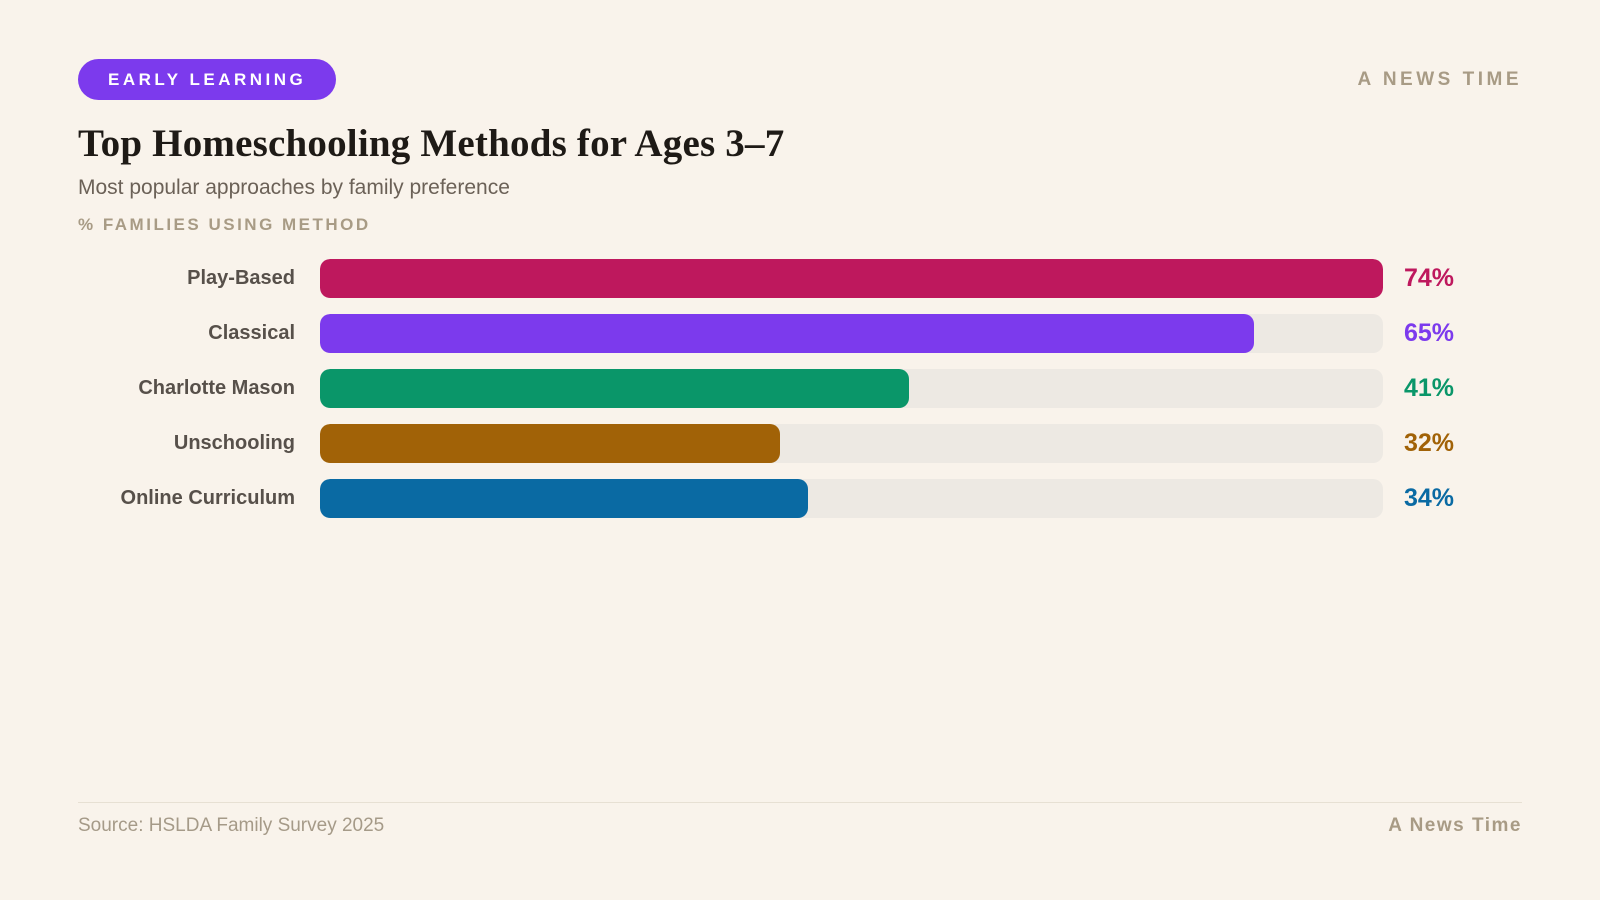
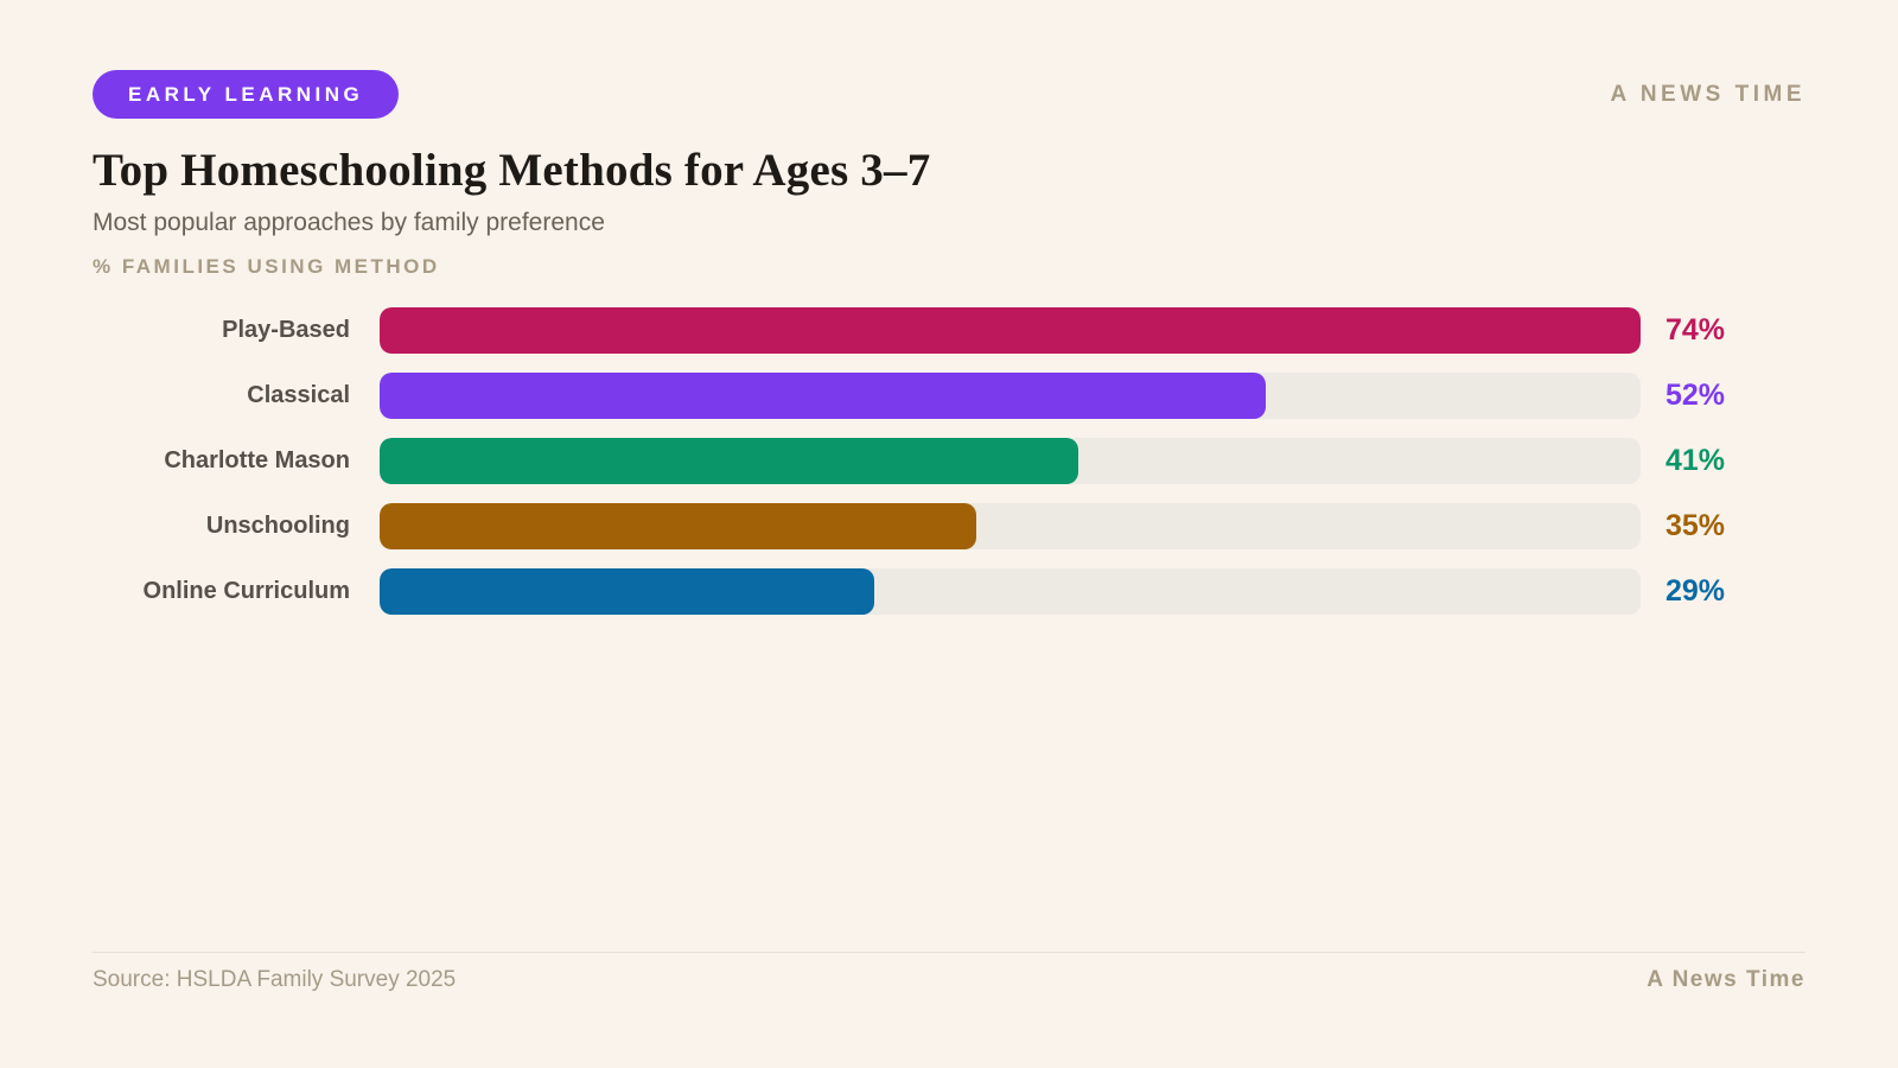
Classical: 65% -> 52%
Unschooling: 32% -> 35%
Online Curriculum: 34% -> 29%
